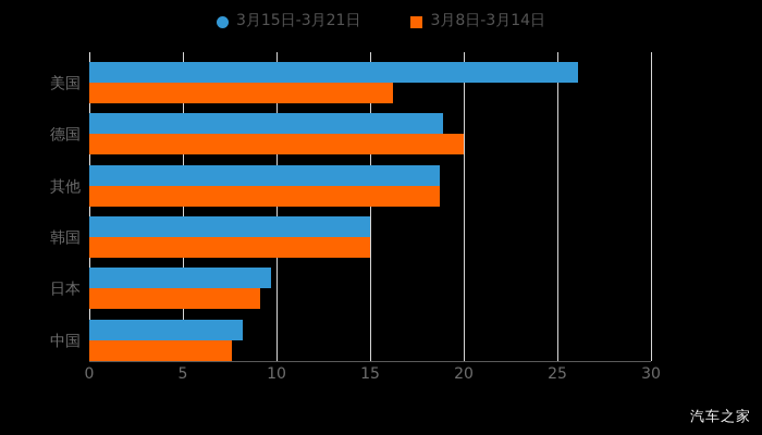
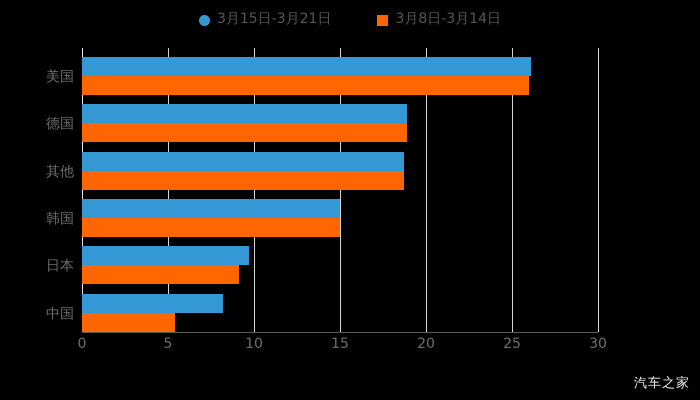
3月8日-3月14日/美国: 16.2 -> 26.0
3月8日-3月14日/德国: 20.0 -> 18.9
3月8日-3月14日/中国: 7.6 -> 5.4
